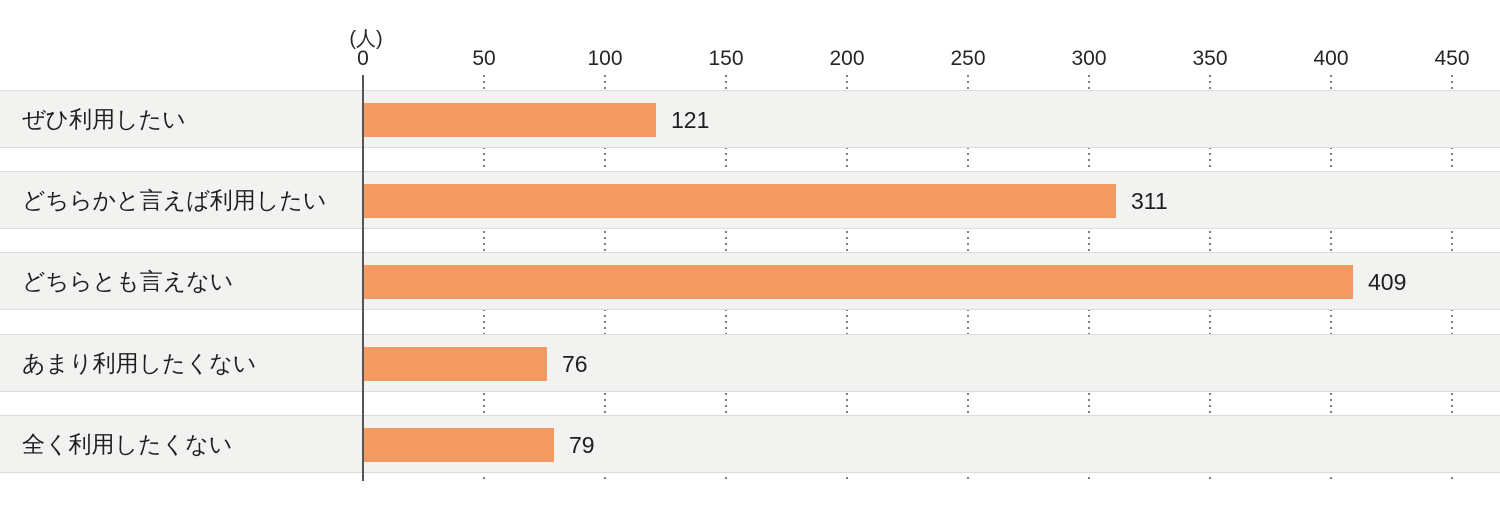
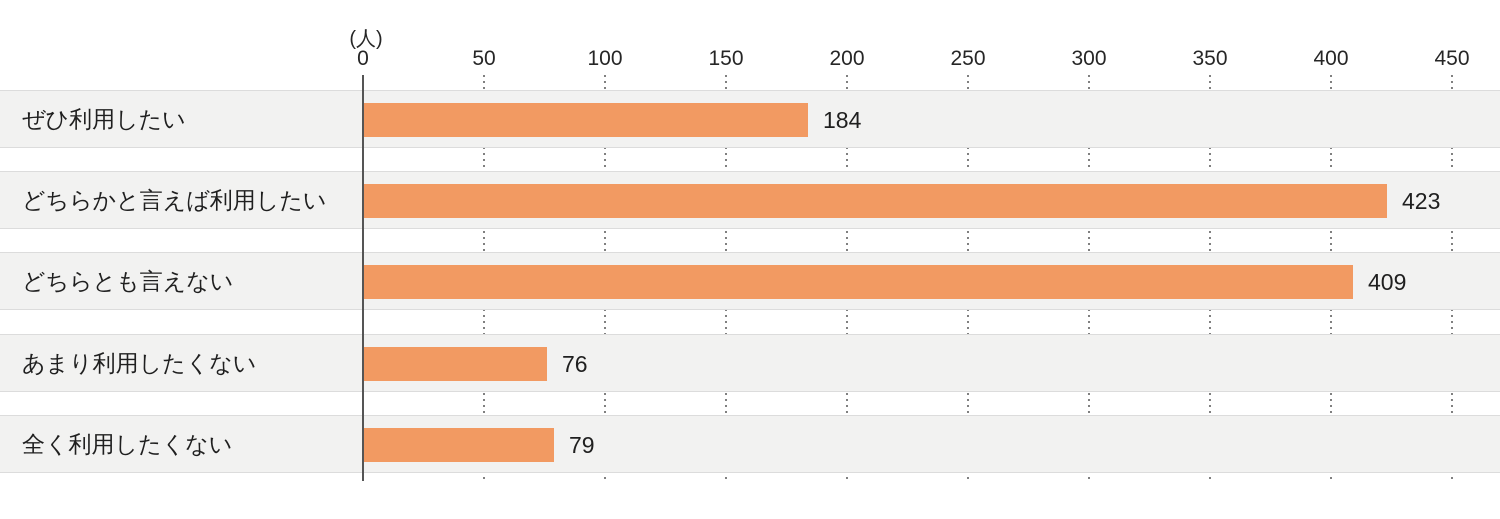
ぜひ利用したい: 121 -> 184
どちらかと言えば利用したい: 311 -> 423
